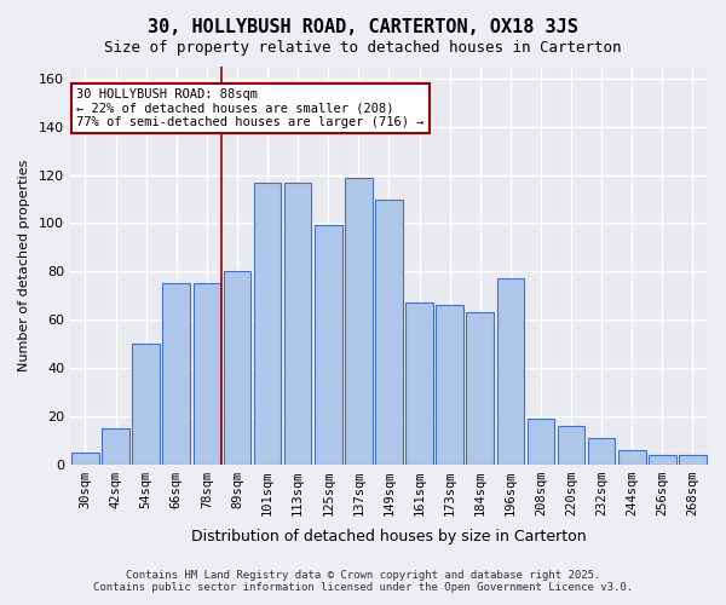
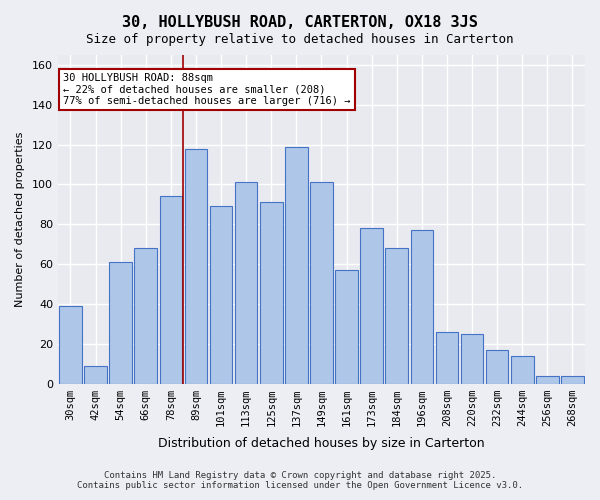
30sqm: 5 -> 39
42sqm: 15 -> 9
54sqm: 50 -> 61
66sqm: 75 -> 68
78sqm: 75 -> 94
89sqm: 80 -> 118
101sqm: 117 -> 89
113sqm: 117 -> 101
125sqm: 99 -> 91
149sqm: 110 -> 101
161sqm: 67 -> 57
173sqm: 66 -> 78
184sqm: 63 -> 68
208sqm: 19 -> 26
220sqm: 16 -> 25
232sqm: 11 -> 17
244sqm: 6 -> 14
